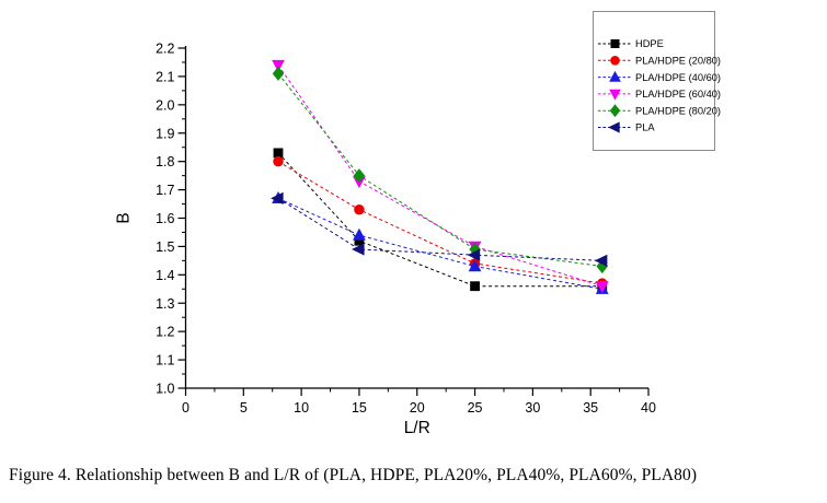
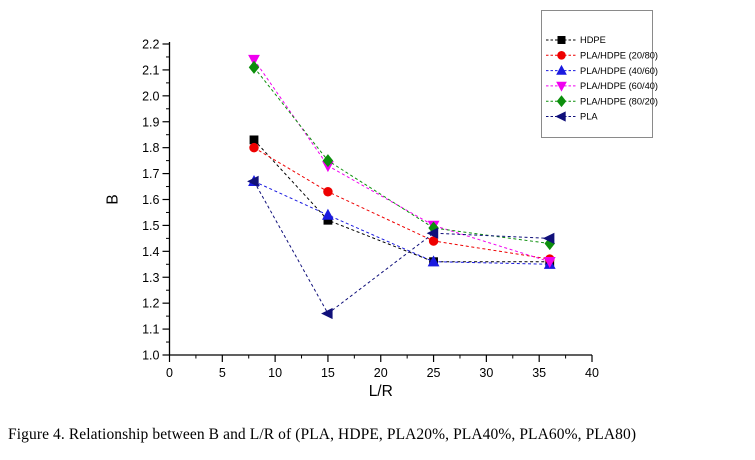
PLA/15: 1.49 -> 1.16
PLA/HDPE (40/60)/25: 1.43 -> 1.36
